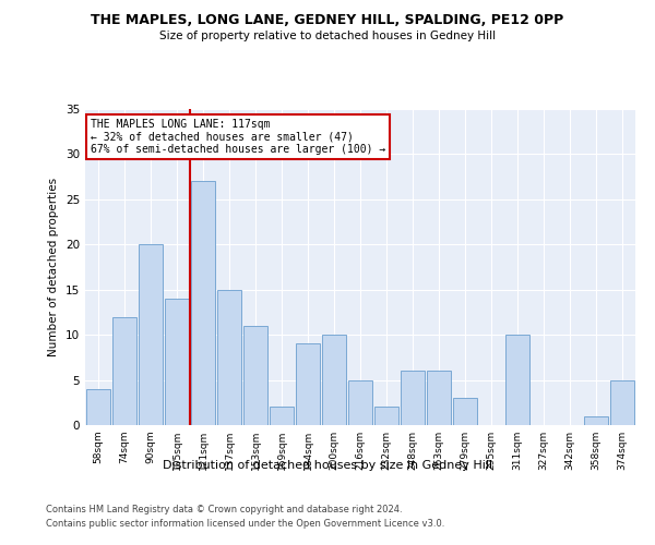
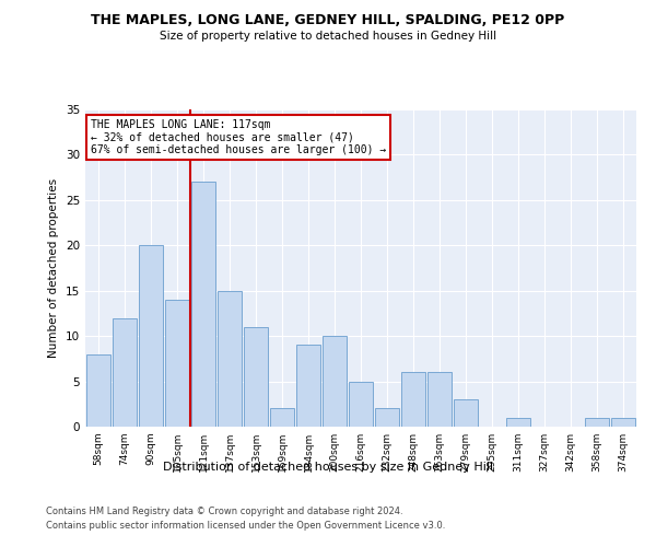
58sqm: 4 -> 8
311sqm: 10 -> 1
374sqm: 5 -> 1
